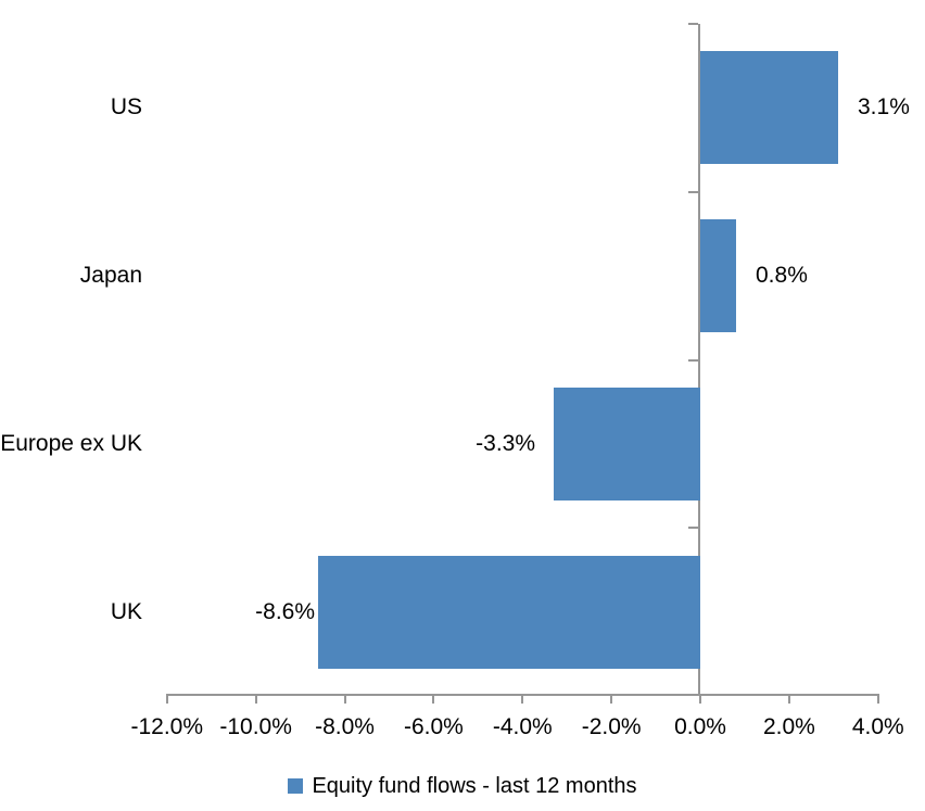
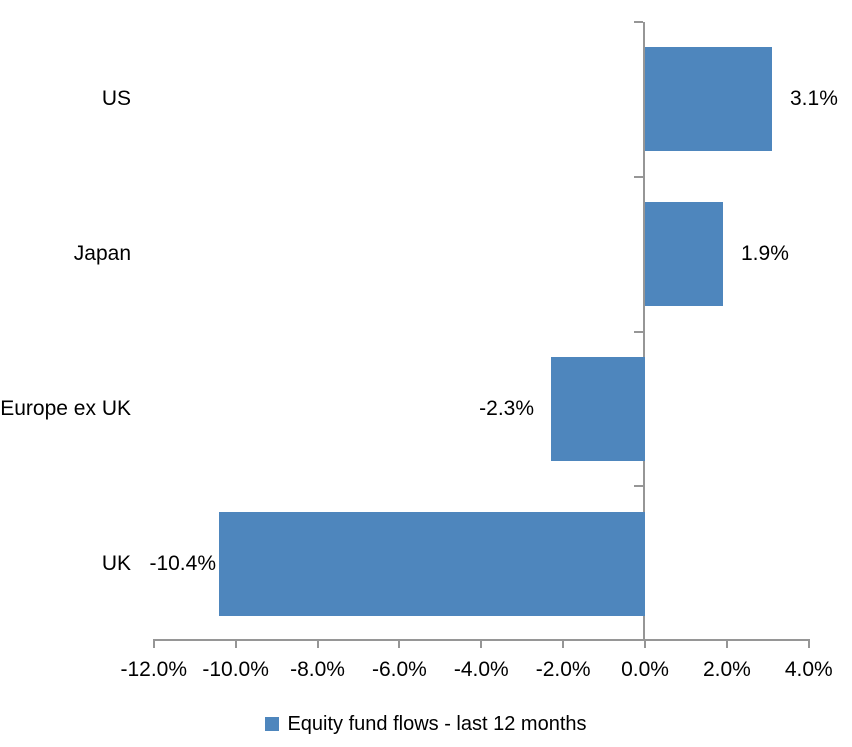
Japan: 0.8% -> 1.9%
Europe ex UK: -3.3% -> -2.3%
UK: -8.6% -> -10.4%
